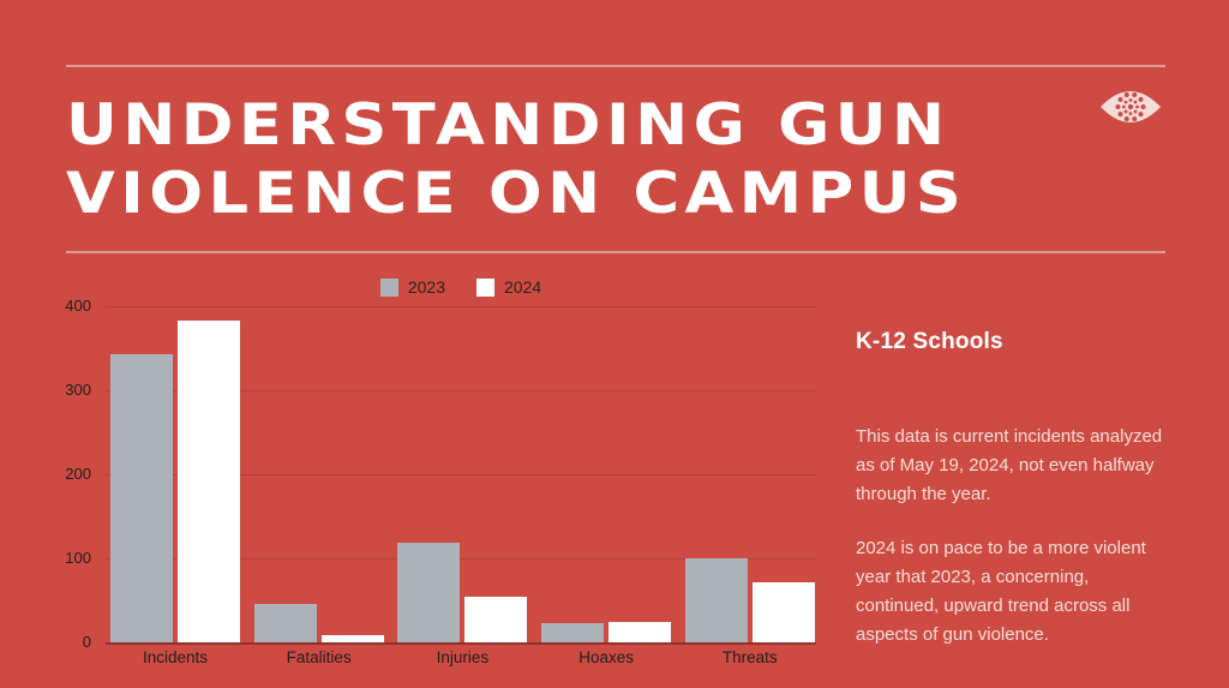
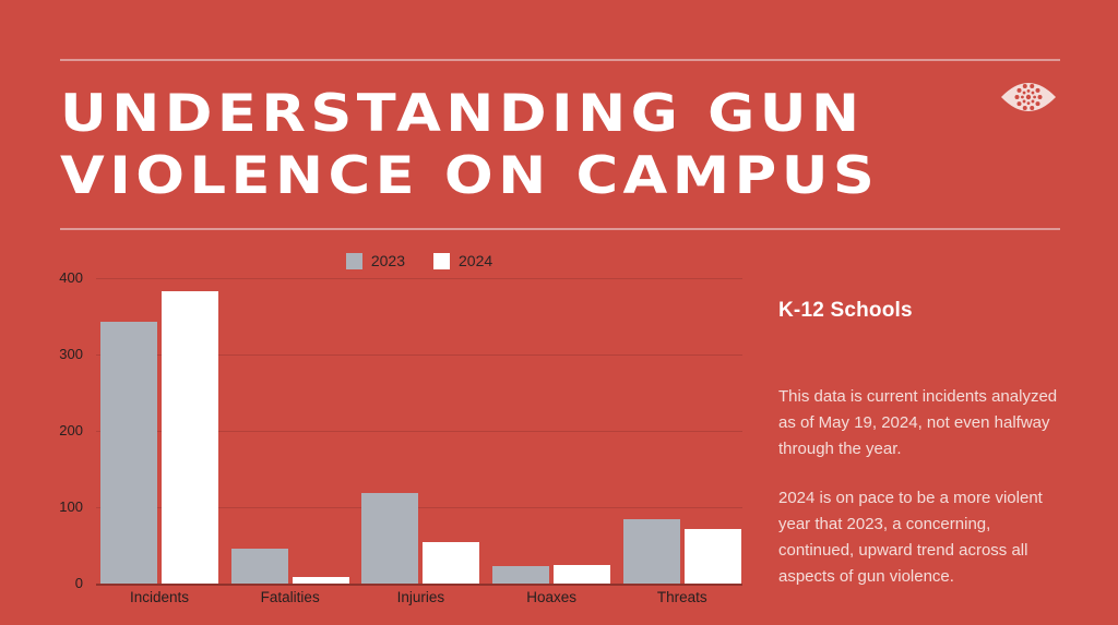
2023/Threats: 100 -> 80
